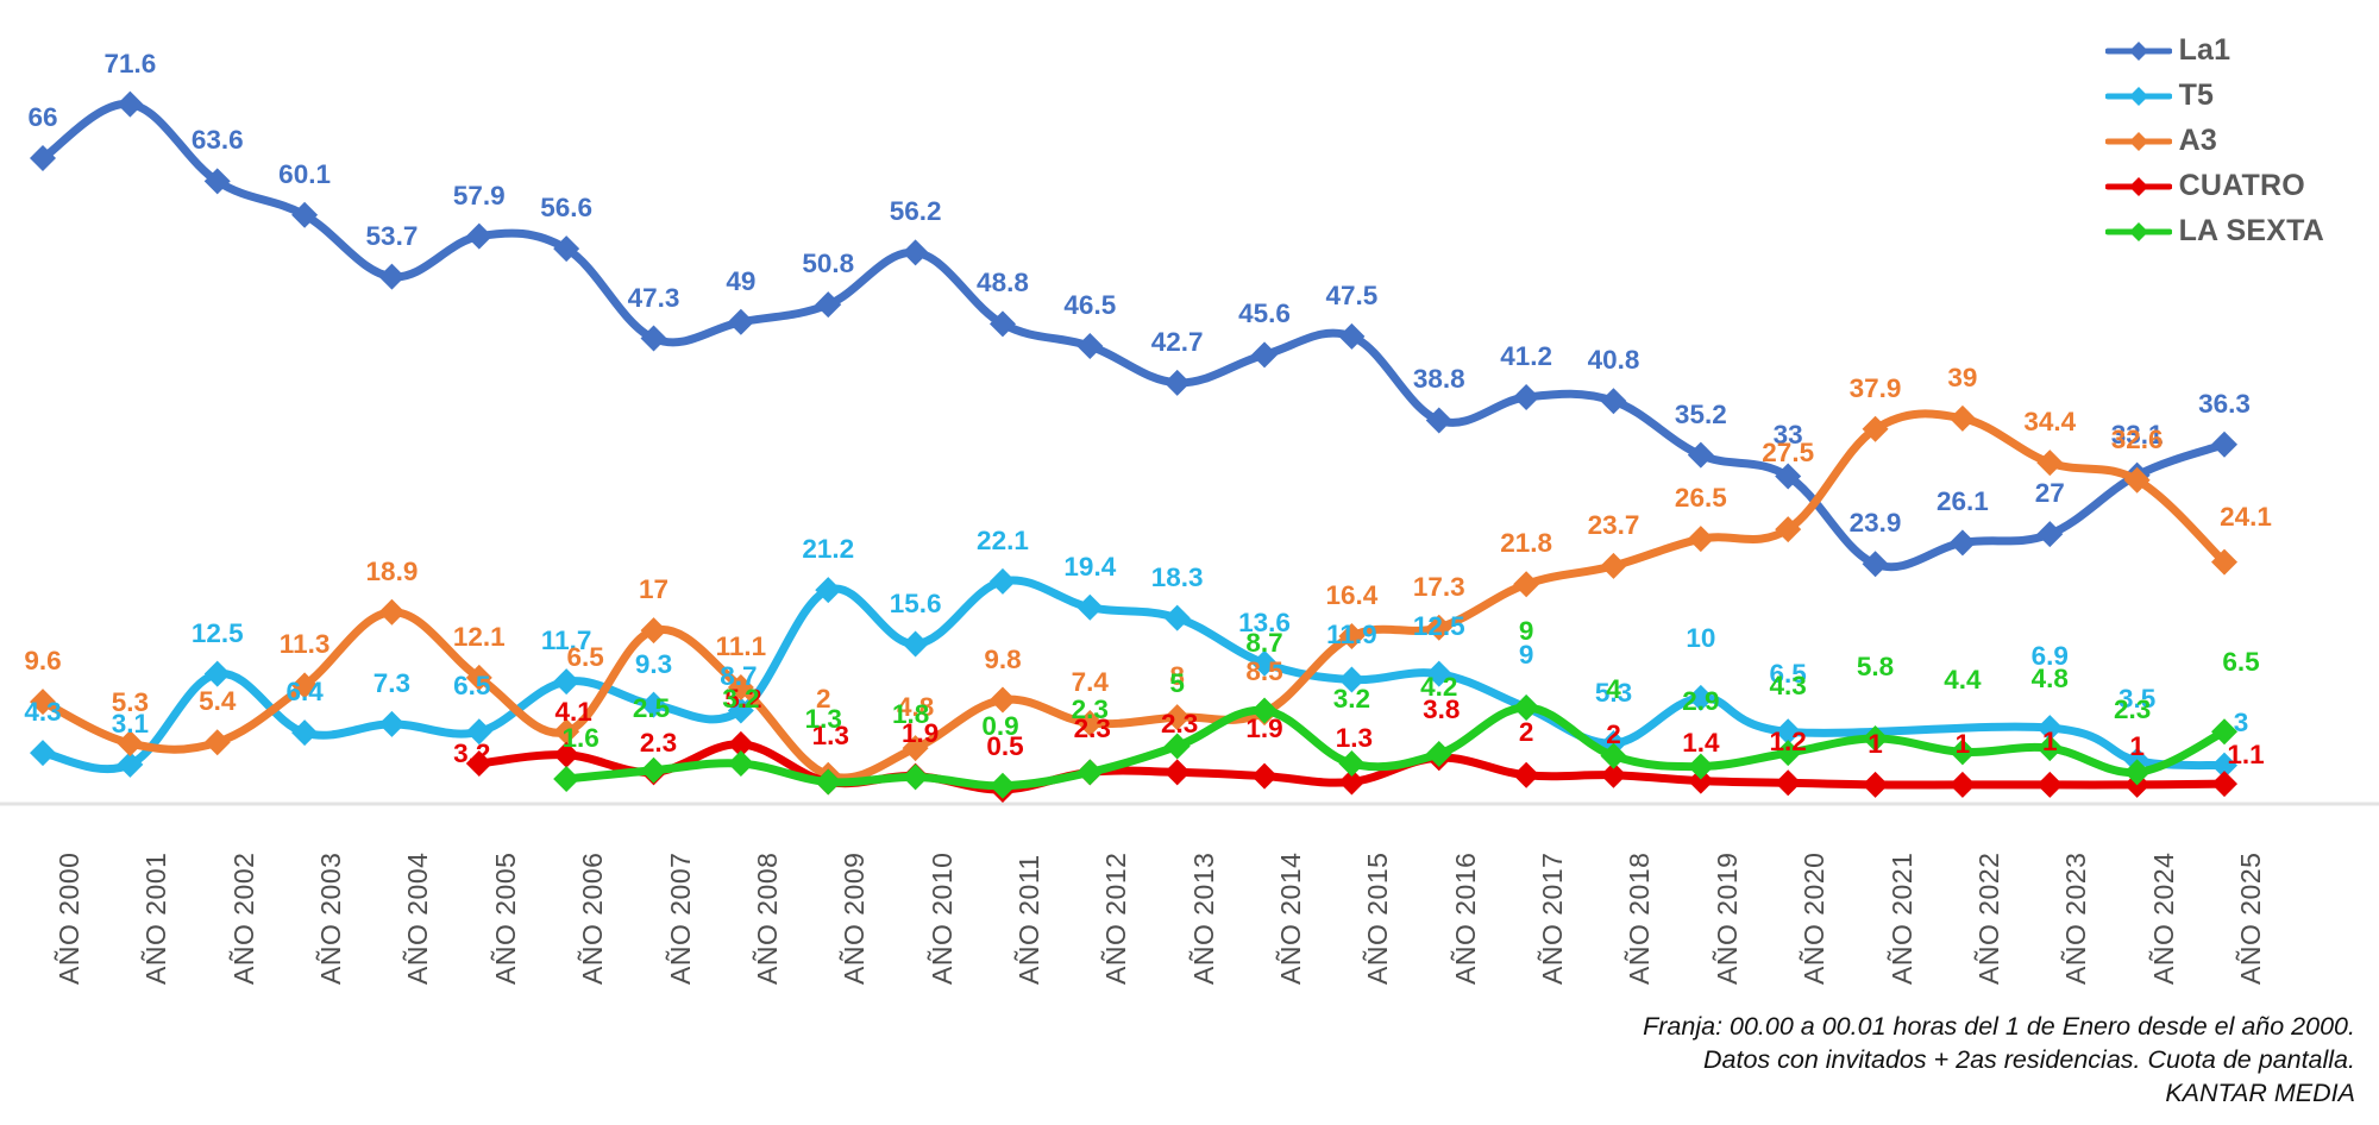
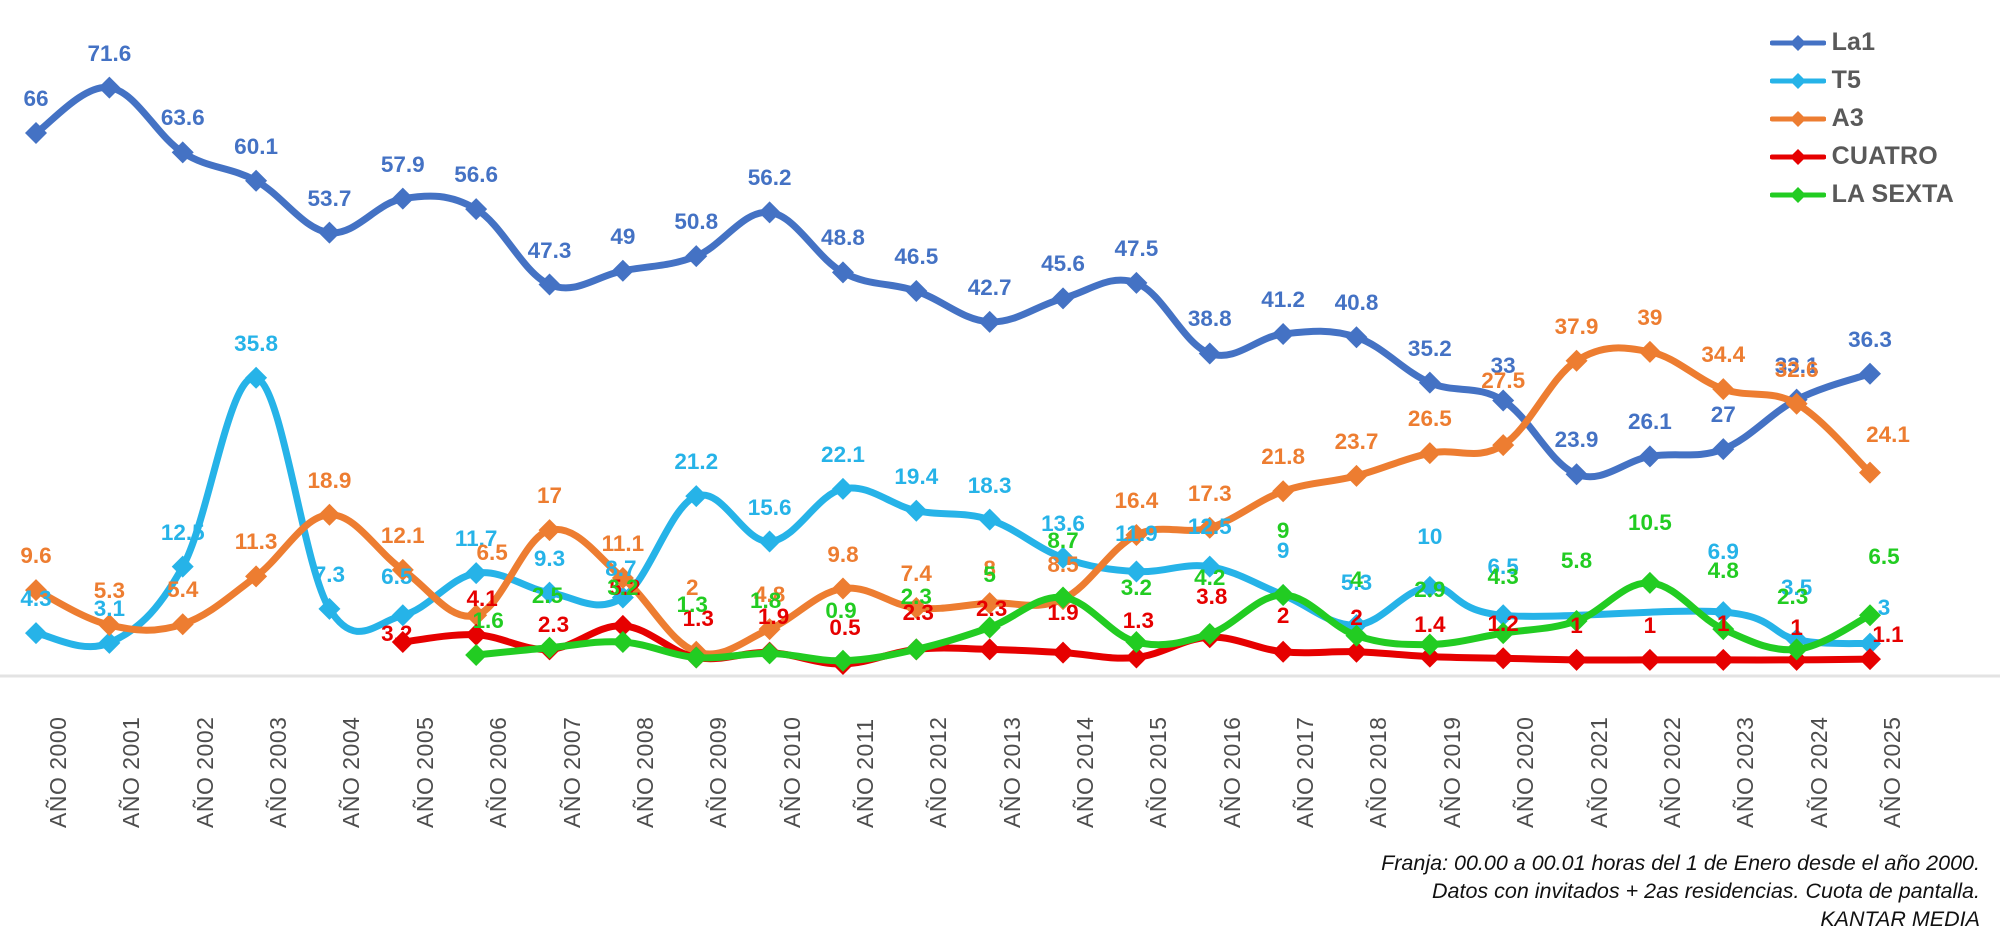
T5/AÑO 2003: 6.4 -> 35.8
LA SEXTA/AÑO 2022: 4.4 -> 10.5
